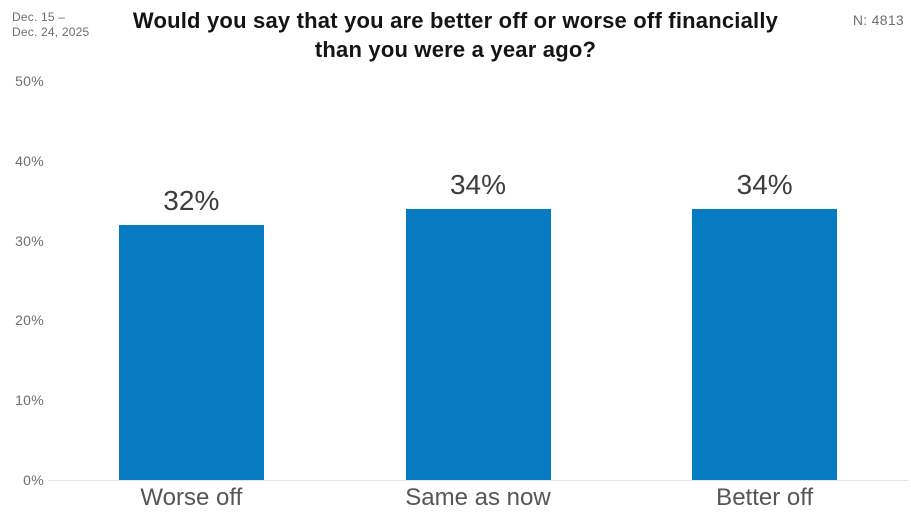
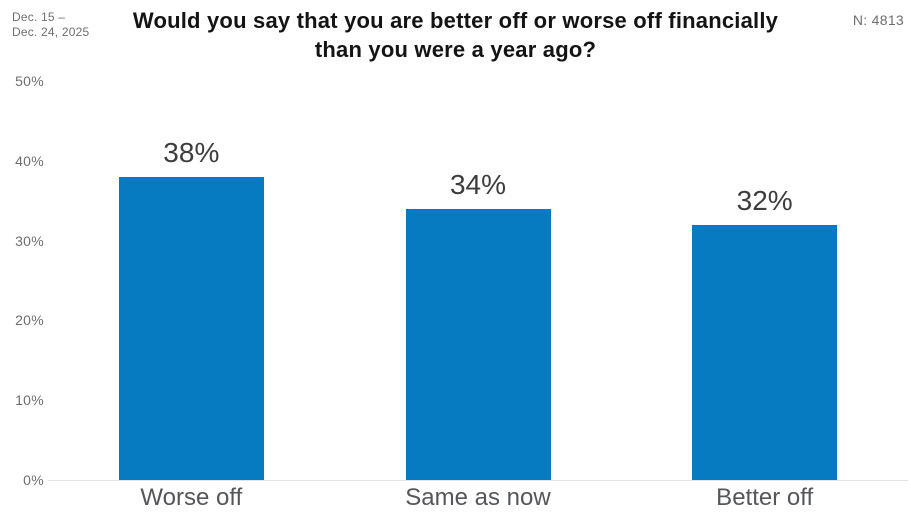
Worse off: 32% -> 38%
Better off: 34% -> 32%
